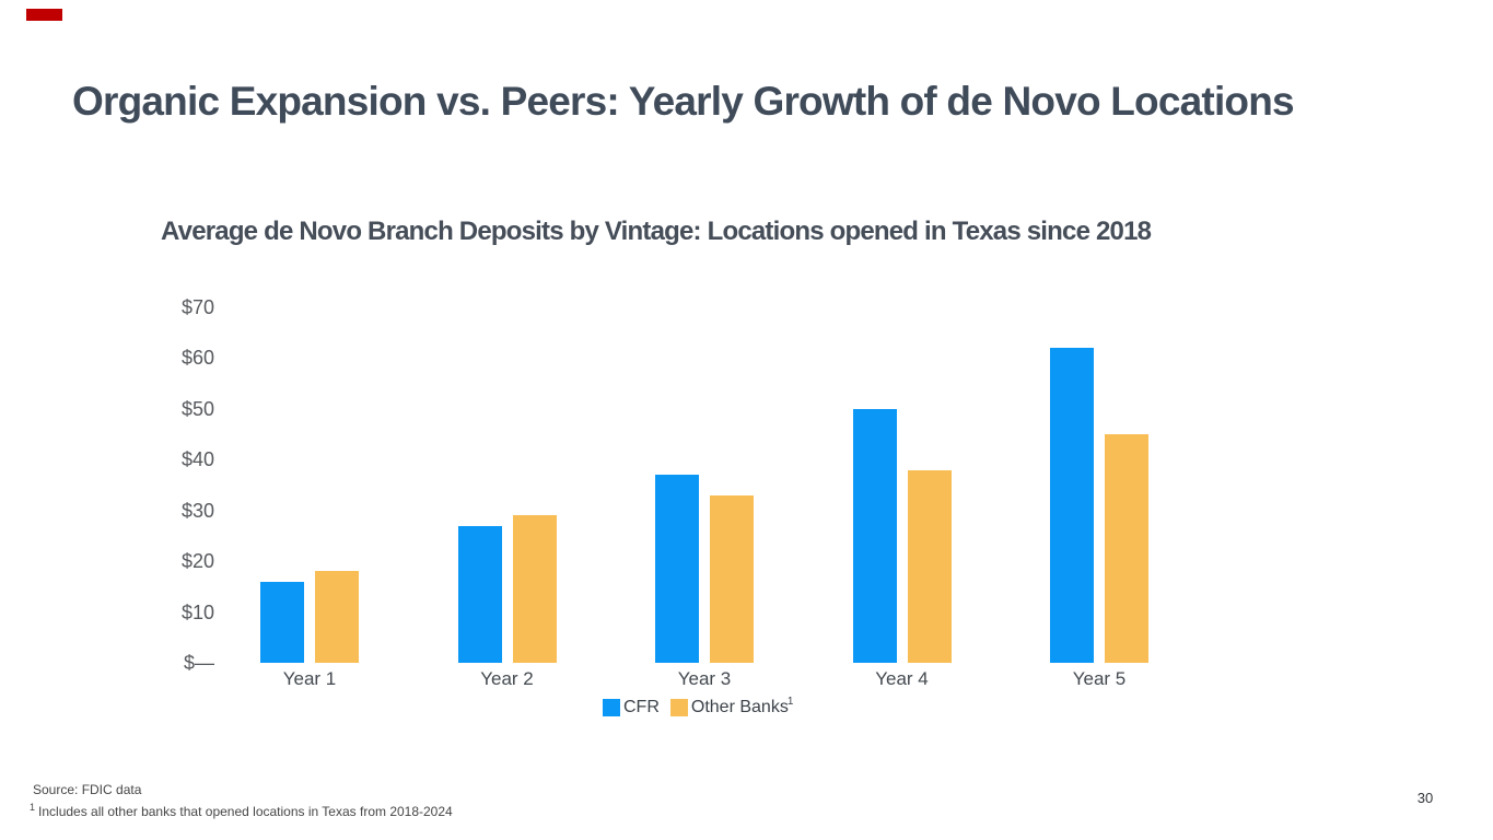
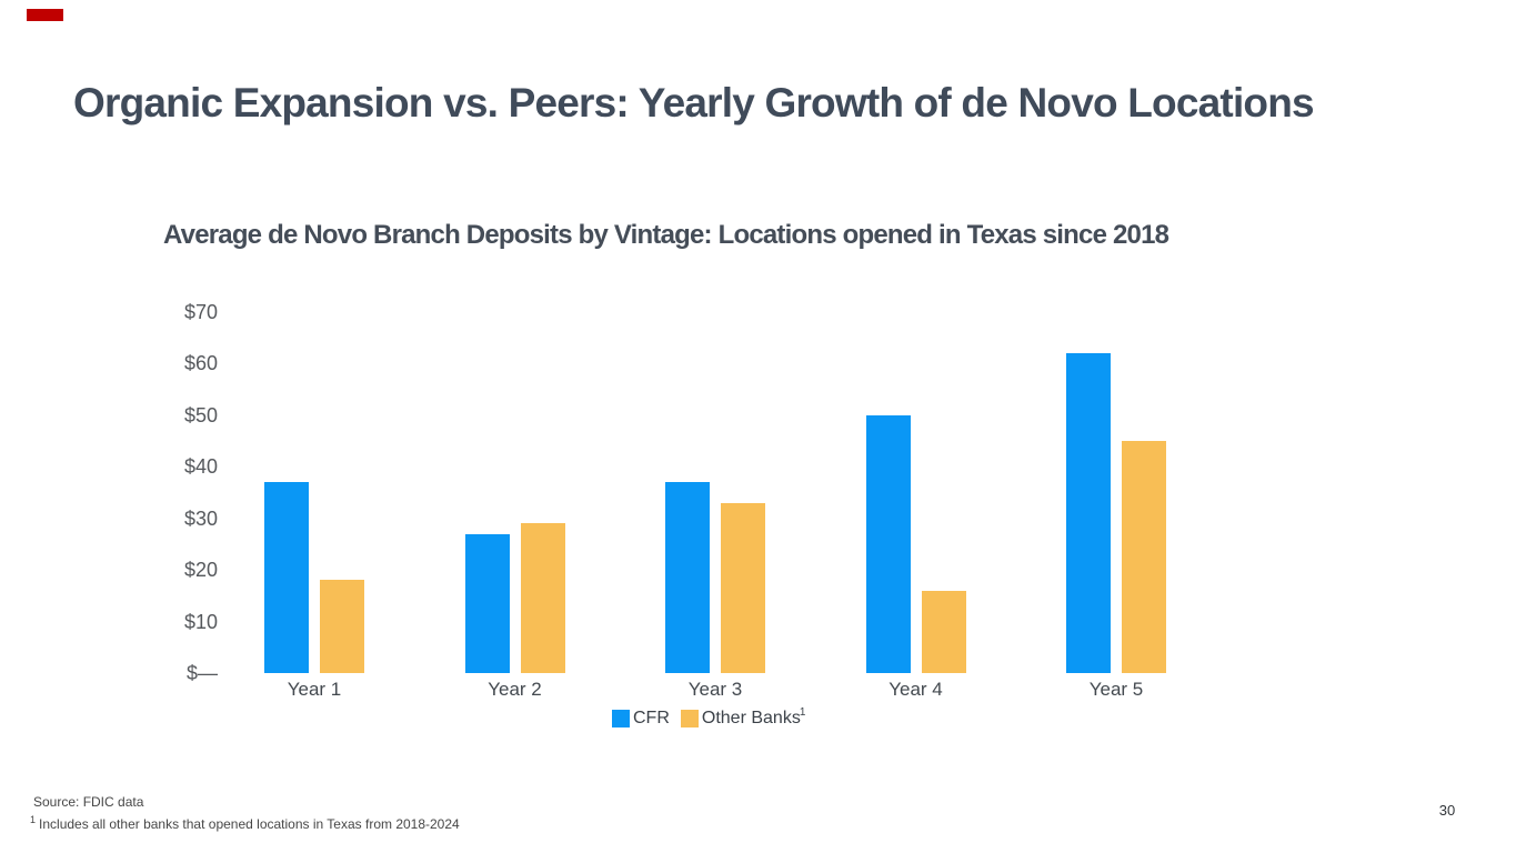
CFR/Year 1: $16 -> $37
Other Banks/Year 4: $38 -> $16
